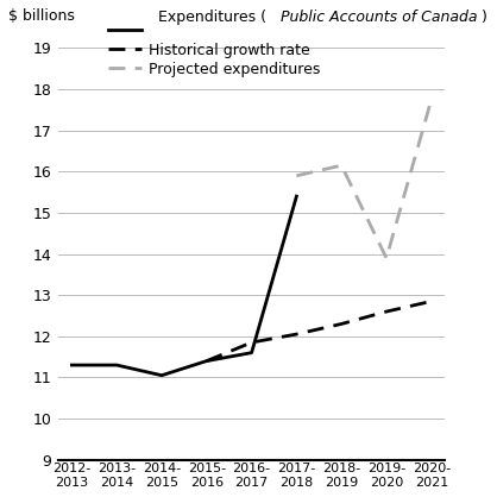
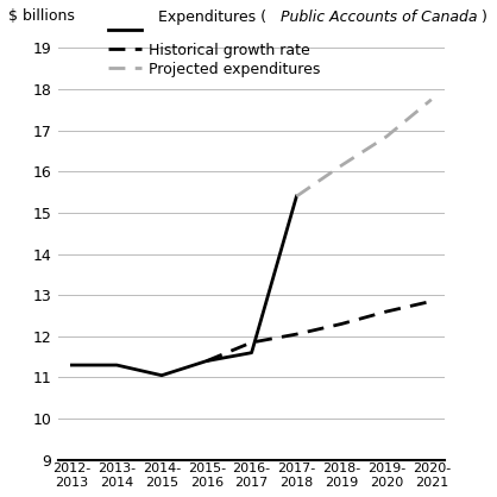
Projected expenditures/2017- 2018: 15.90 -> 15.40
Projected expenditures/2019- 2020: 13.90 -> 16.85
